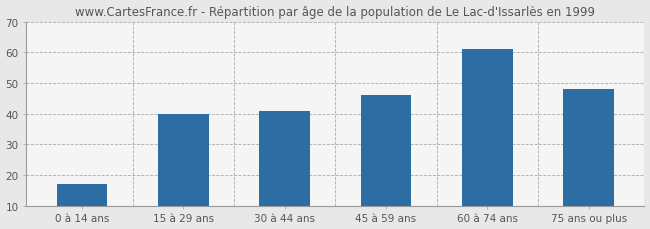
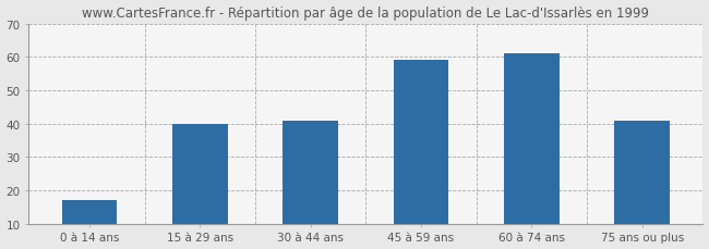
45 à 59 ans: 46 -> 59
75 ans ou plus: 48 -> 41
